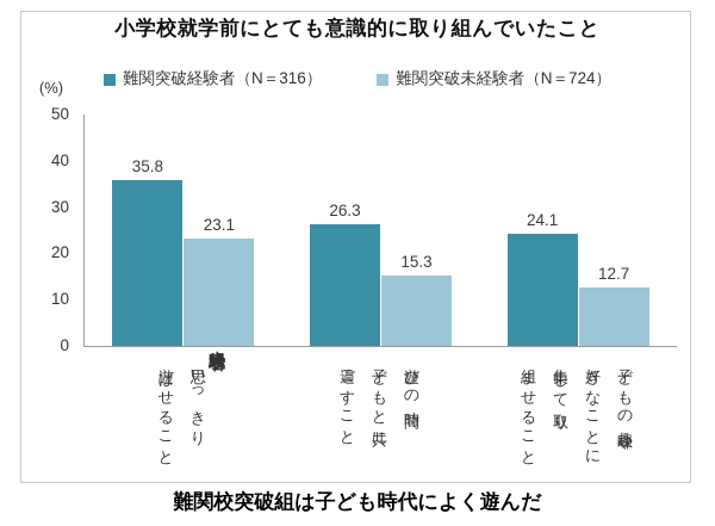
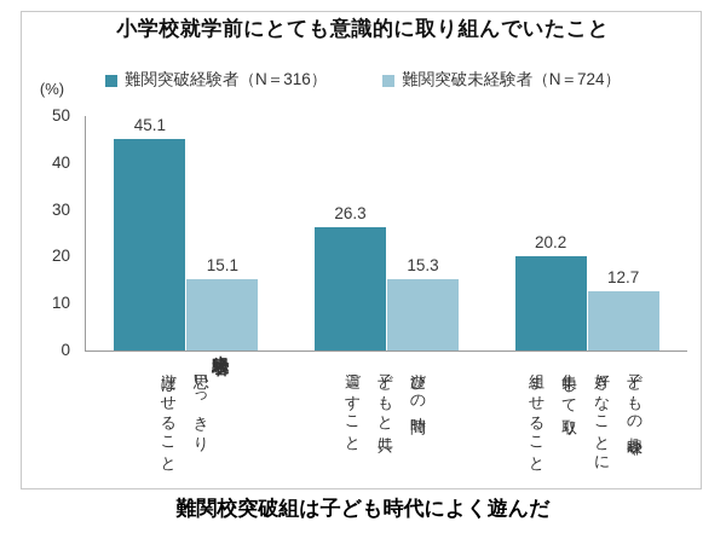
難関突破経験者（N＝316）/思いっきり 遊ばせること: 35.8 -> 45.1
難関突破未経験者（N＝724）/思いっきり 遊ばせること: 23.1 -> 15.1
難関突破経験者（N＝316）/子どもの趣味や 好きなことに 集中して取り 組ませること: 24.1 -> 20.2
